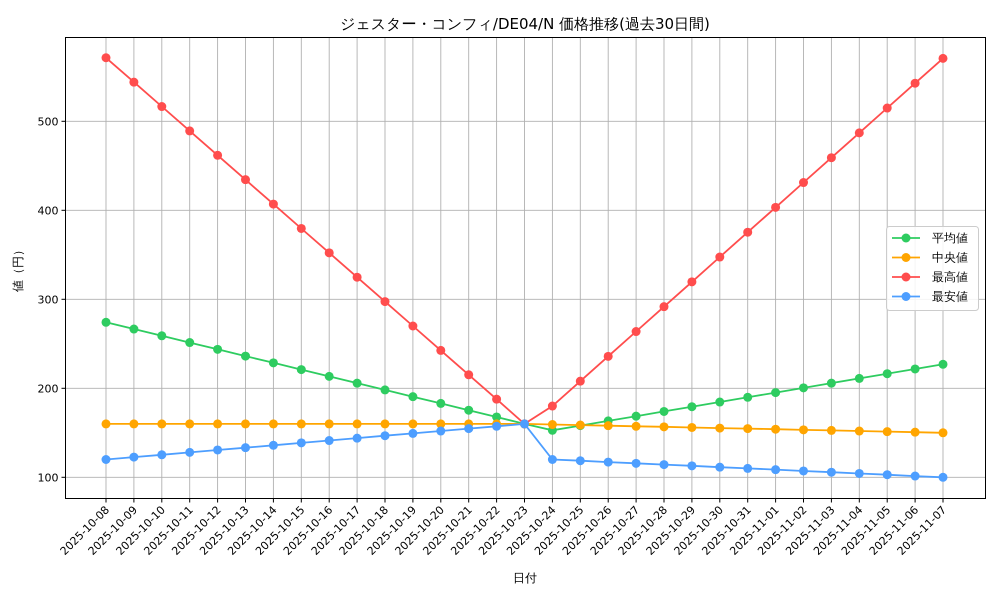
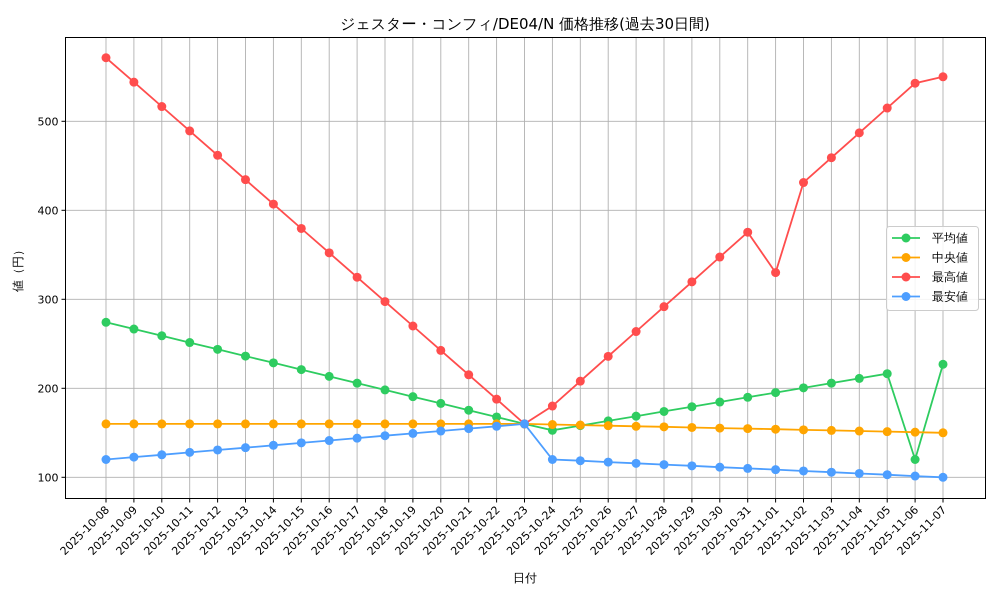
最高値/2025-11-01: 400 -> 330
平均値/2025-11-06: 220 -> 120
最高値/2025-11-07: 570 -> 550
